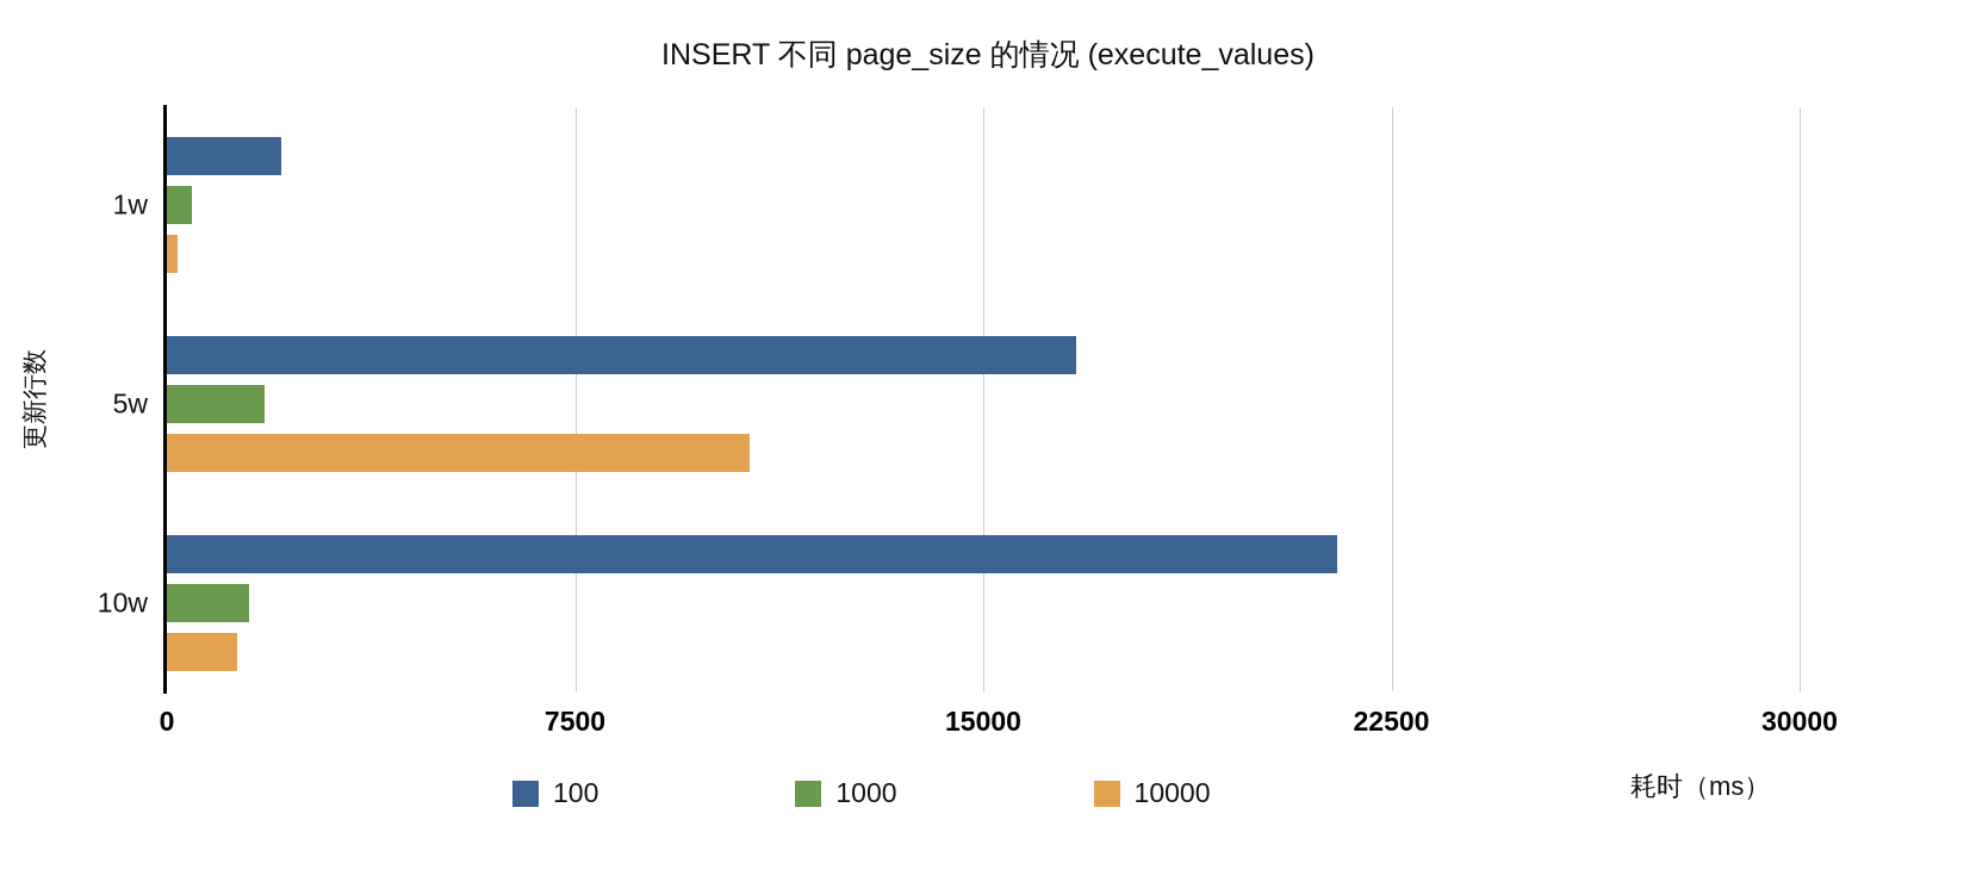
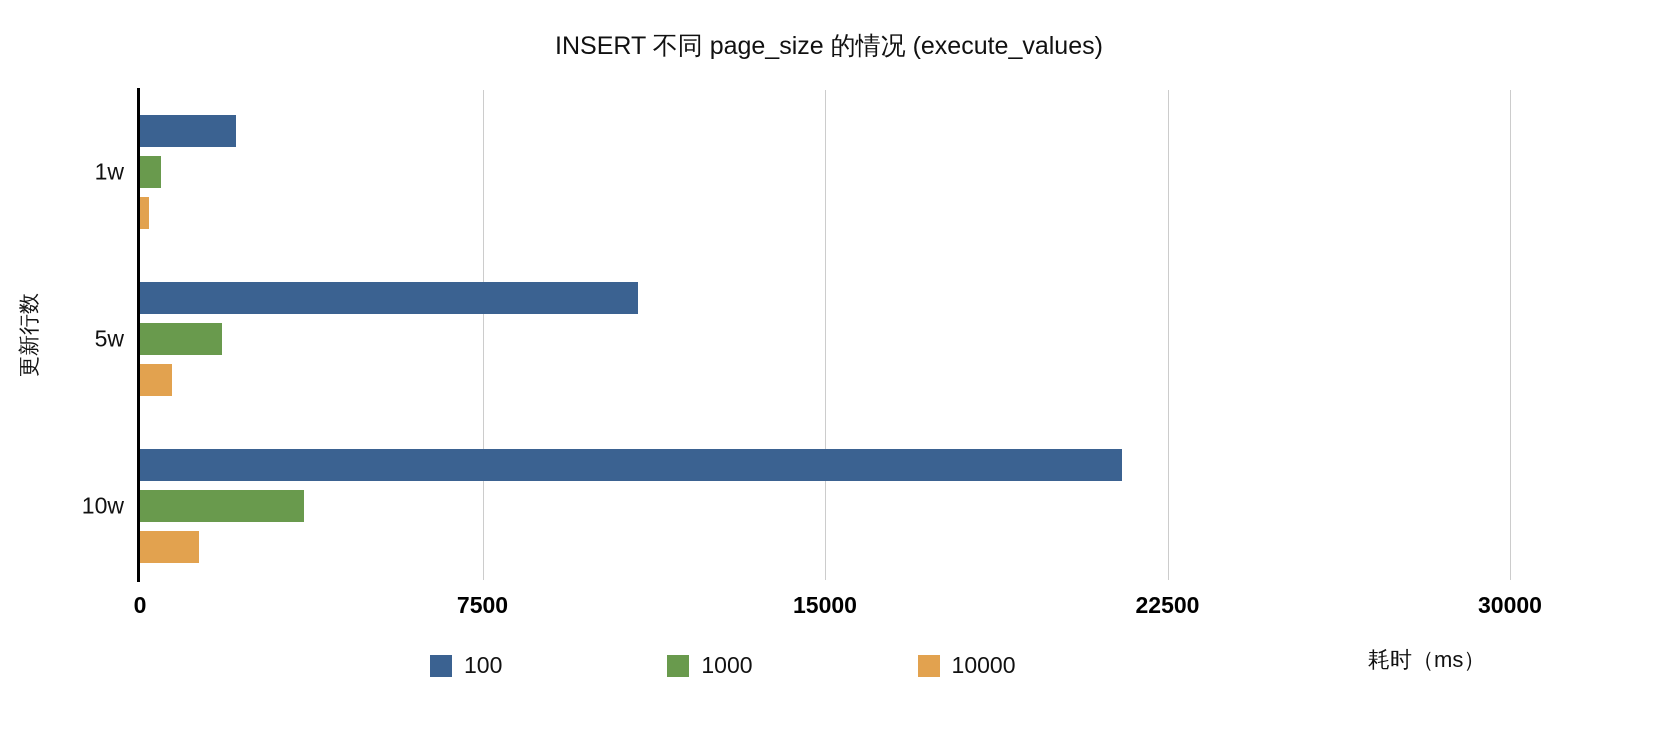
100/5w: 16700 -> 10900
10000/5w: 10700 -> 700
1000/10w: 1500 -> 3600
